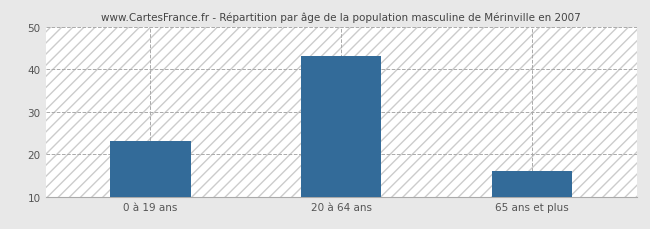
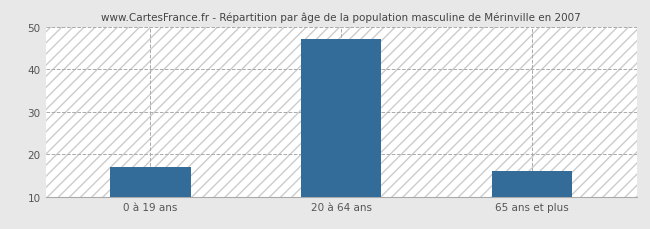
0 à 19 ans: 23 -> 17
20 à 64 ans: 43 -> 47
